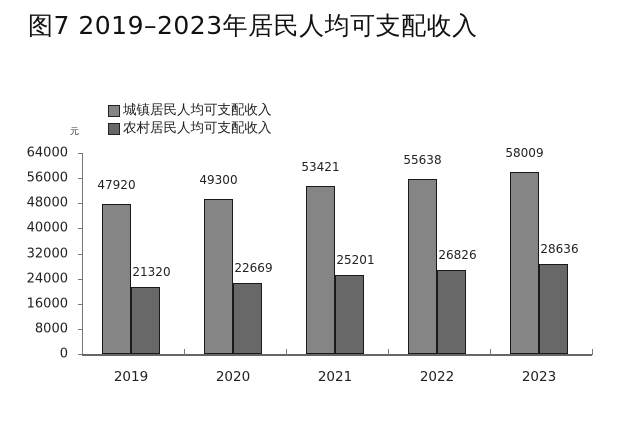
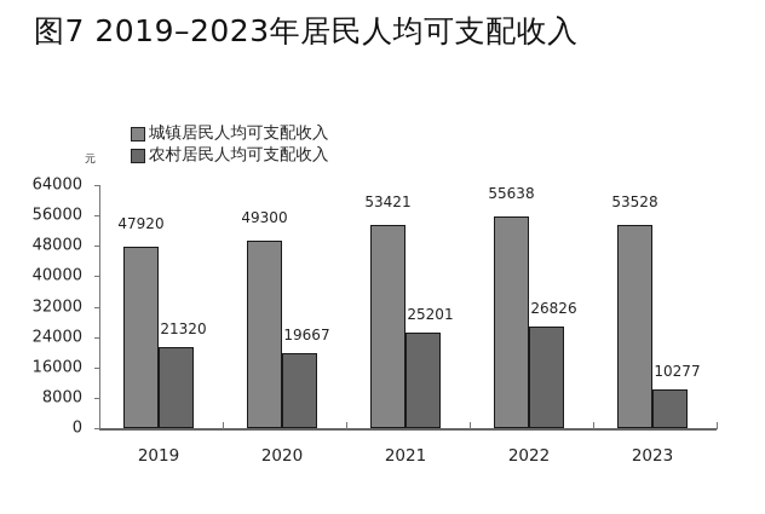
农村居民人均可支配收入/2020: 22669 -> 19667
城镇居民人均可支配收入/2023: 58009 -> 53528
农村居民人均可支配收入/2023: 28636 -> 10277
